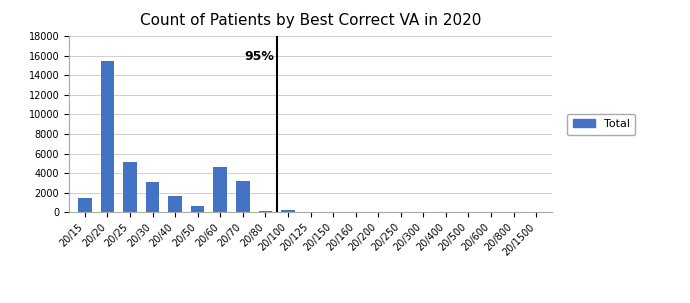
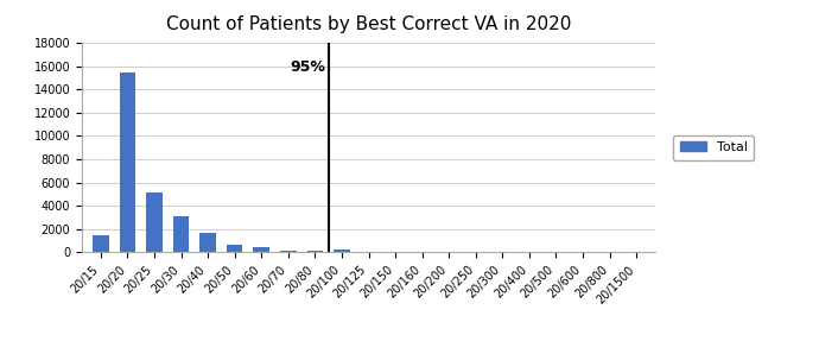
20/60: 4600 -> 400
20/70: 3200 -> 200
